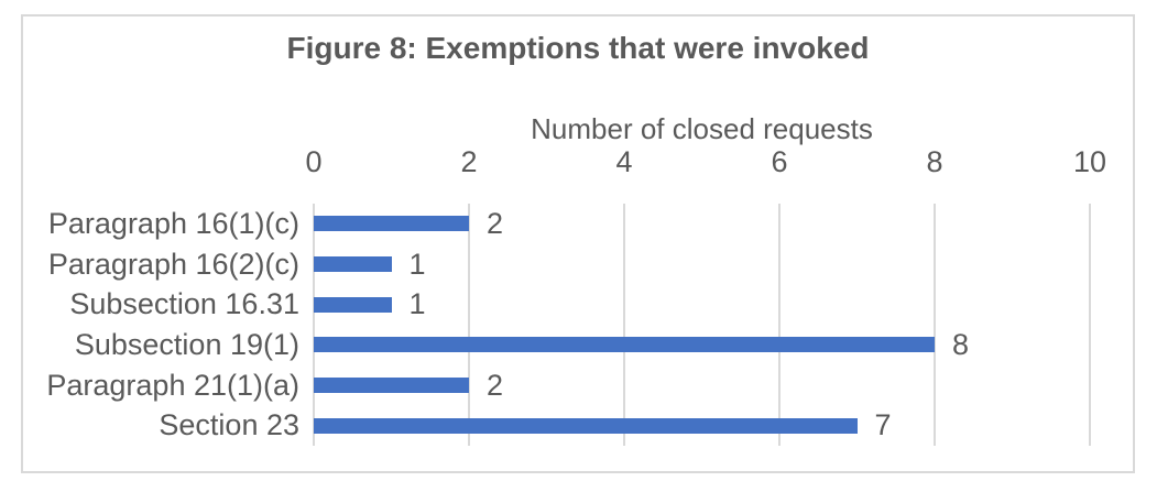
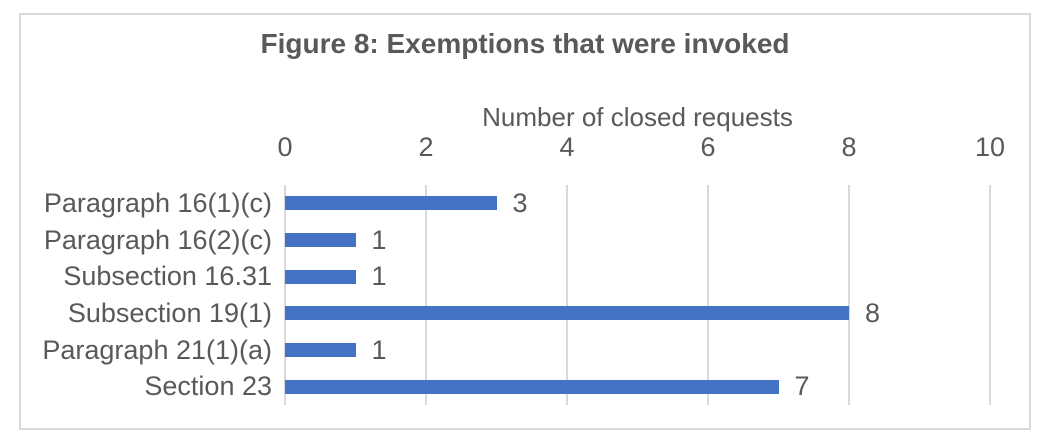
Paragraph 16(1)(c): 2 -> 3
Paragraph 21(1)(a): 2 -> 1
